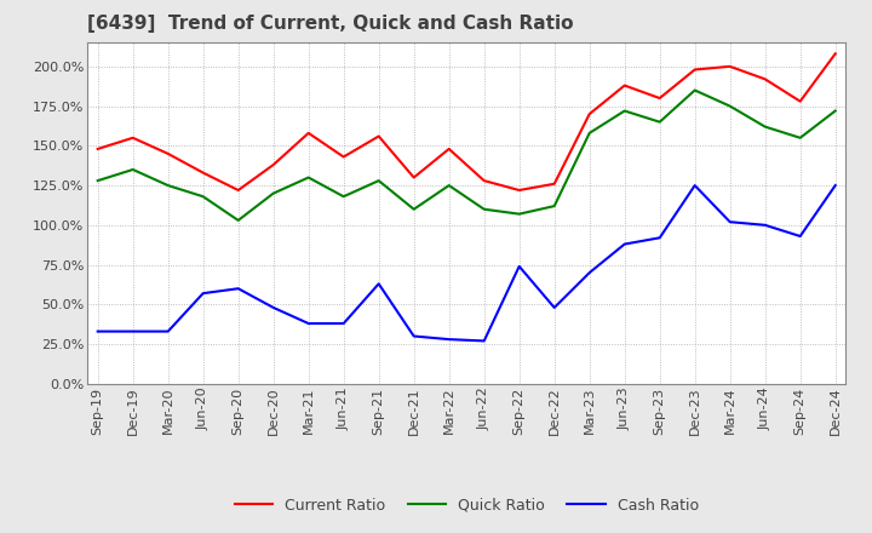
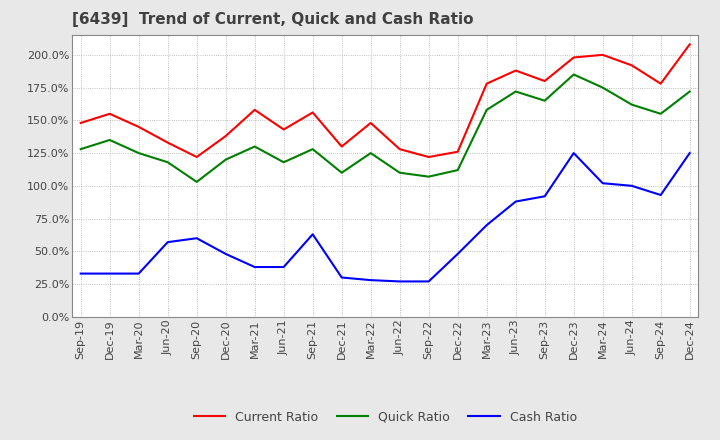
Cash Ratio/Sep-22: 74% -> 27%
Current Ratio/Mar-23: 170% -> 178%
